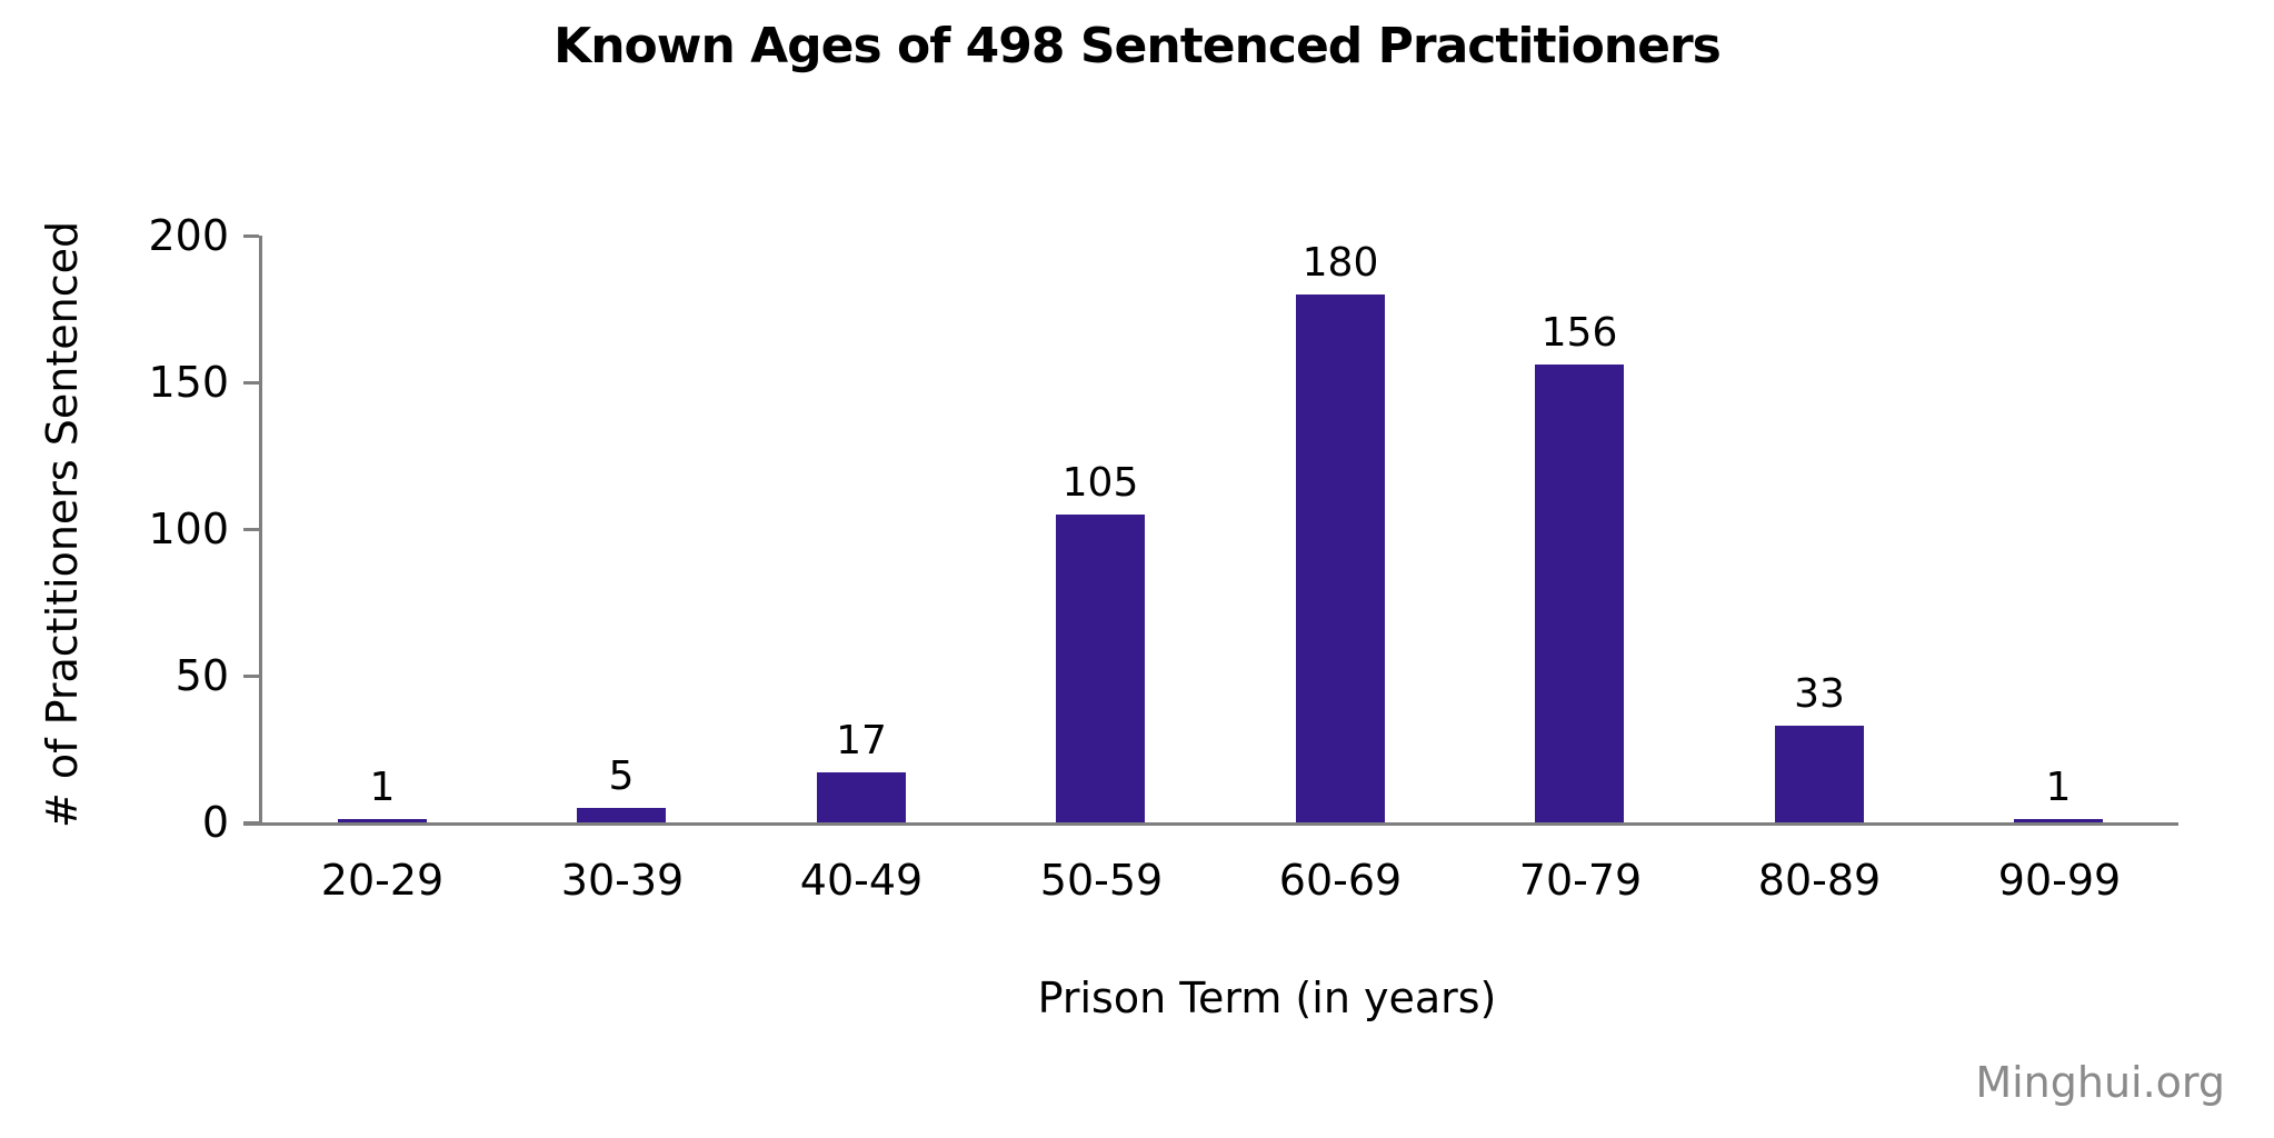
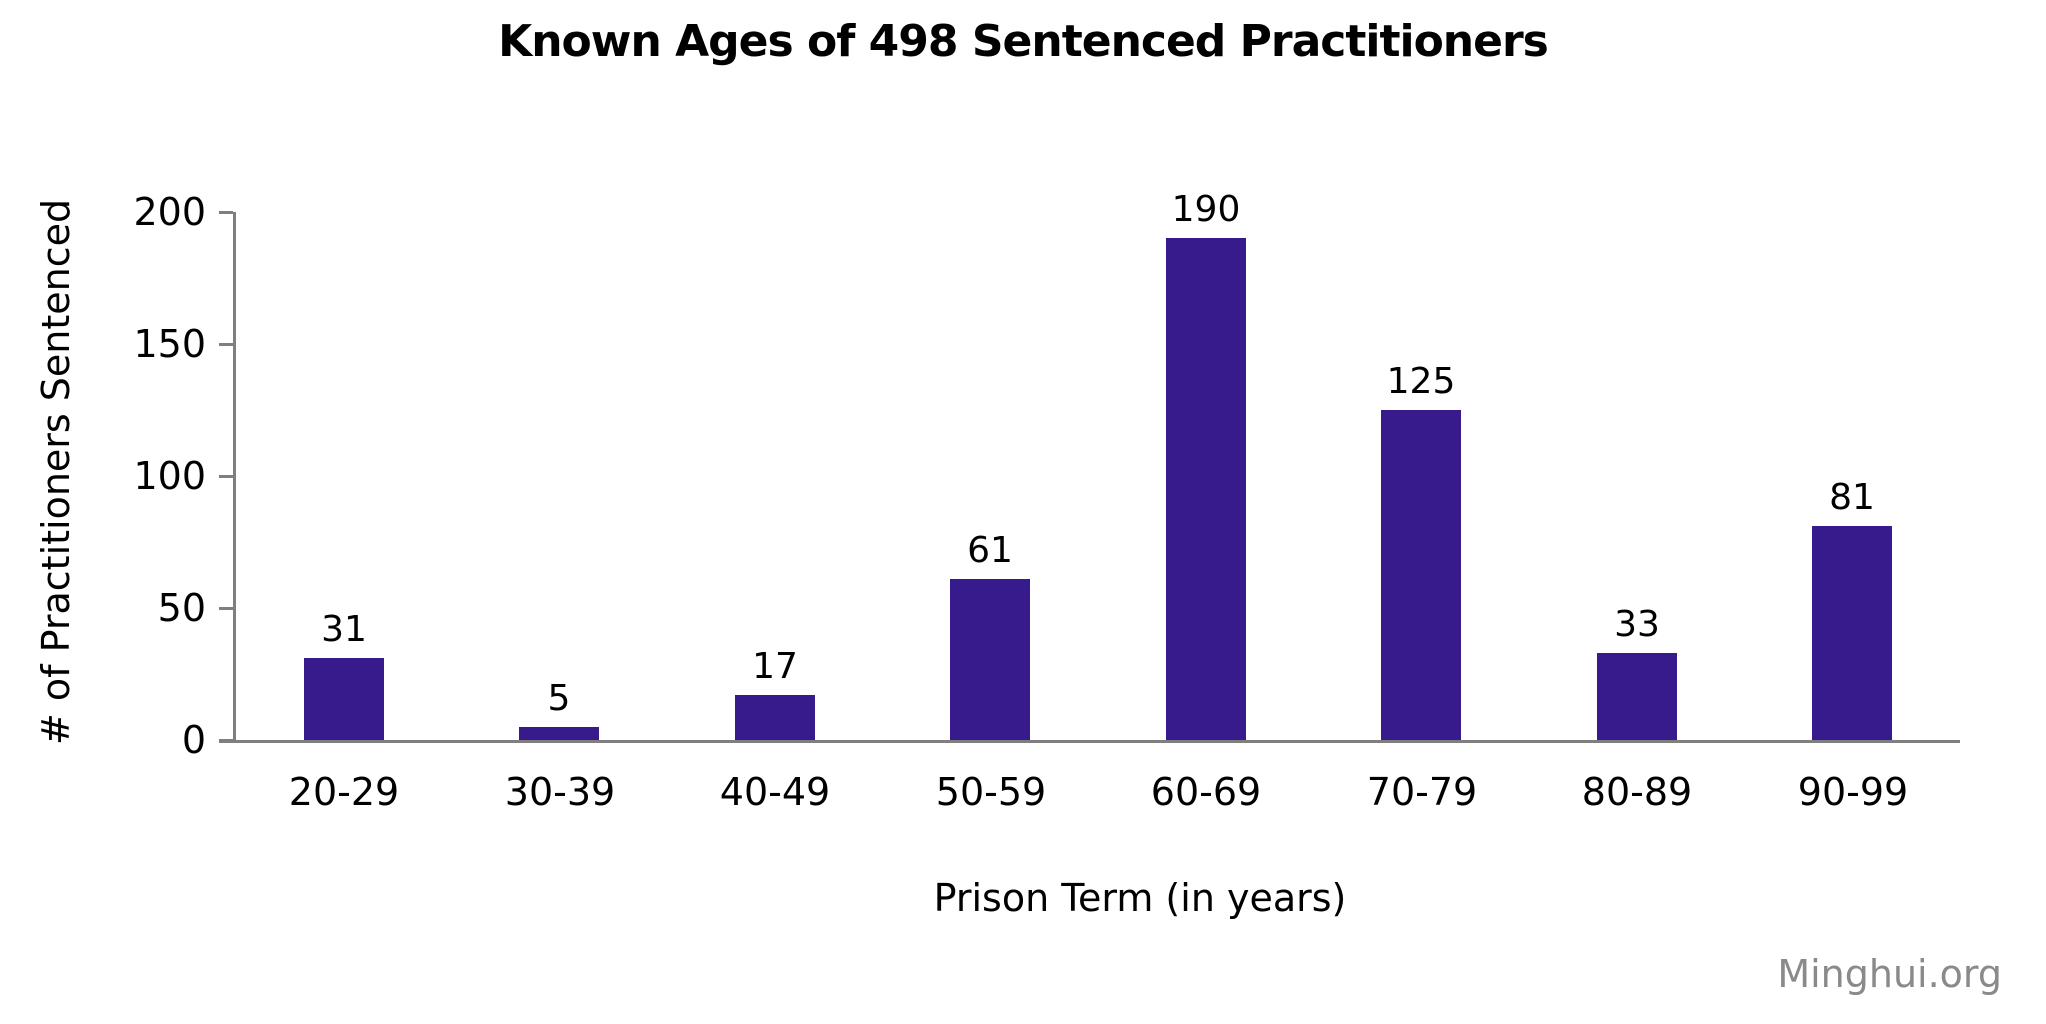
20-29: 1 -> 31
50-59: 105 -> 61
60-69: 180 -> 190
70-79: 156 -> 125
90-99: 1 -> 81
